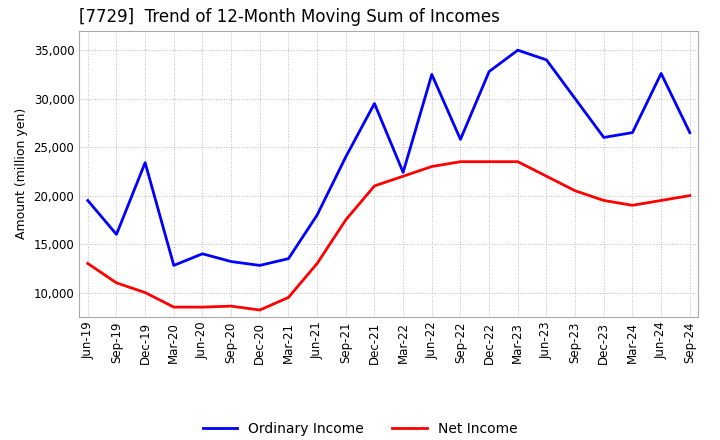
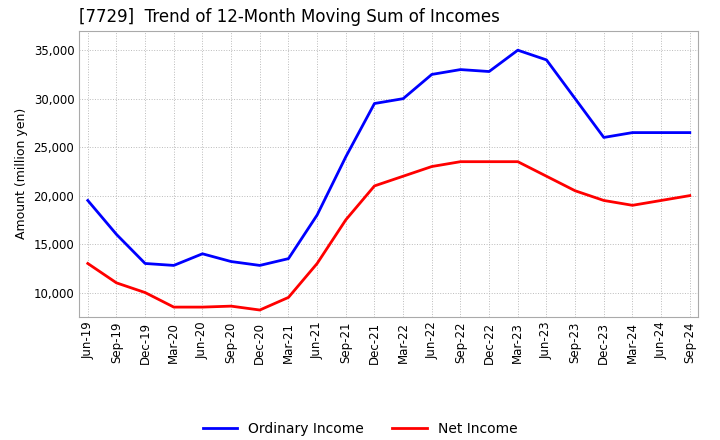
Ordinary Income/Dec-19: 23,400 -> 13,000
Ordinary Income/Mar-22: 22,400 -> 30,000
Ordinary Income/Sep-22: 25,800 -> 33,000
Ordinary Income/Jun-24: 32,600 -> 26,500
